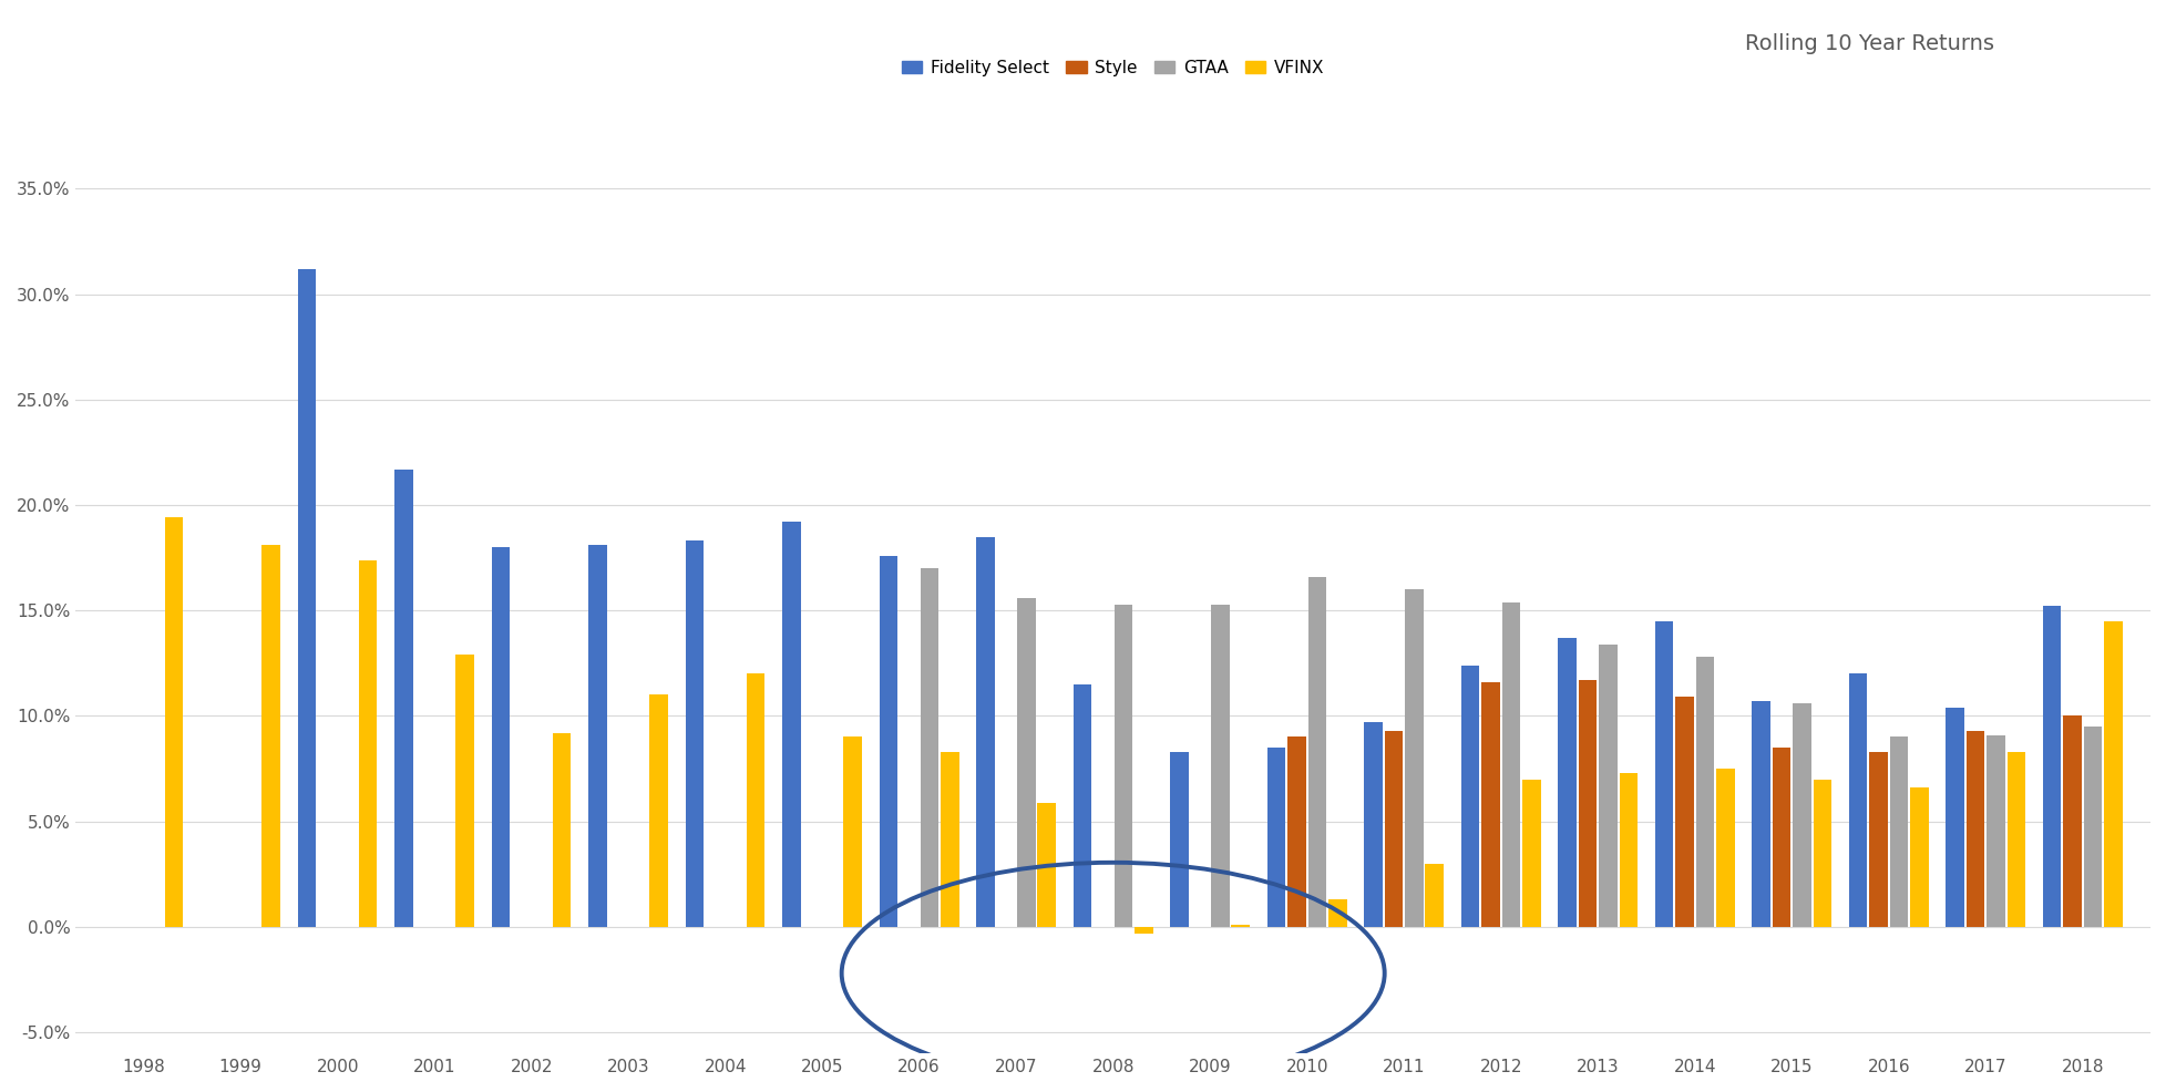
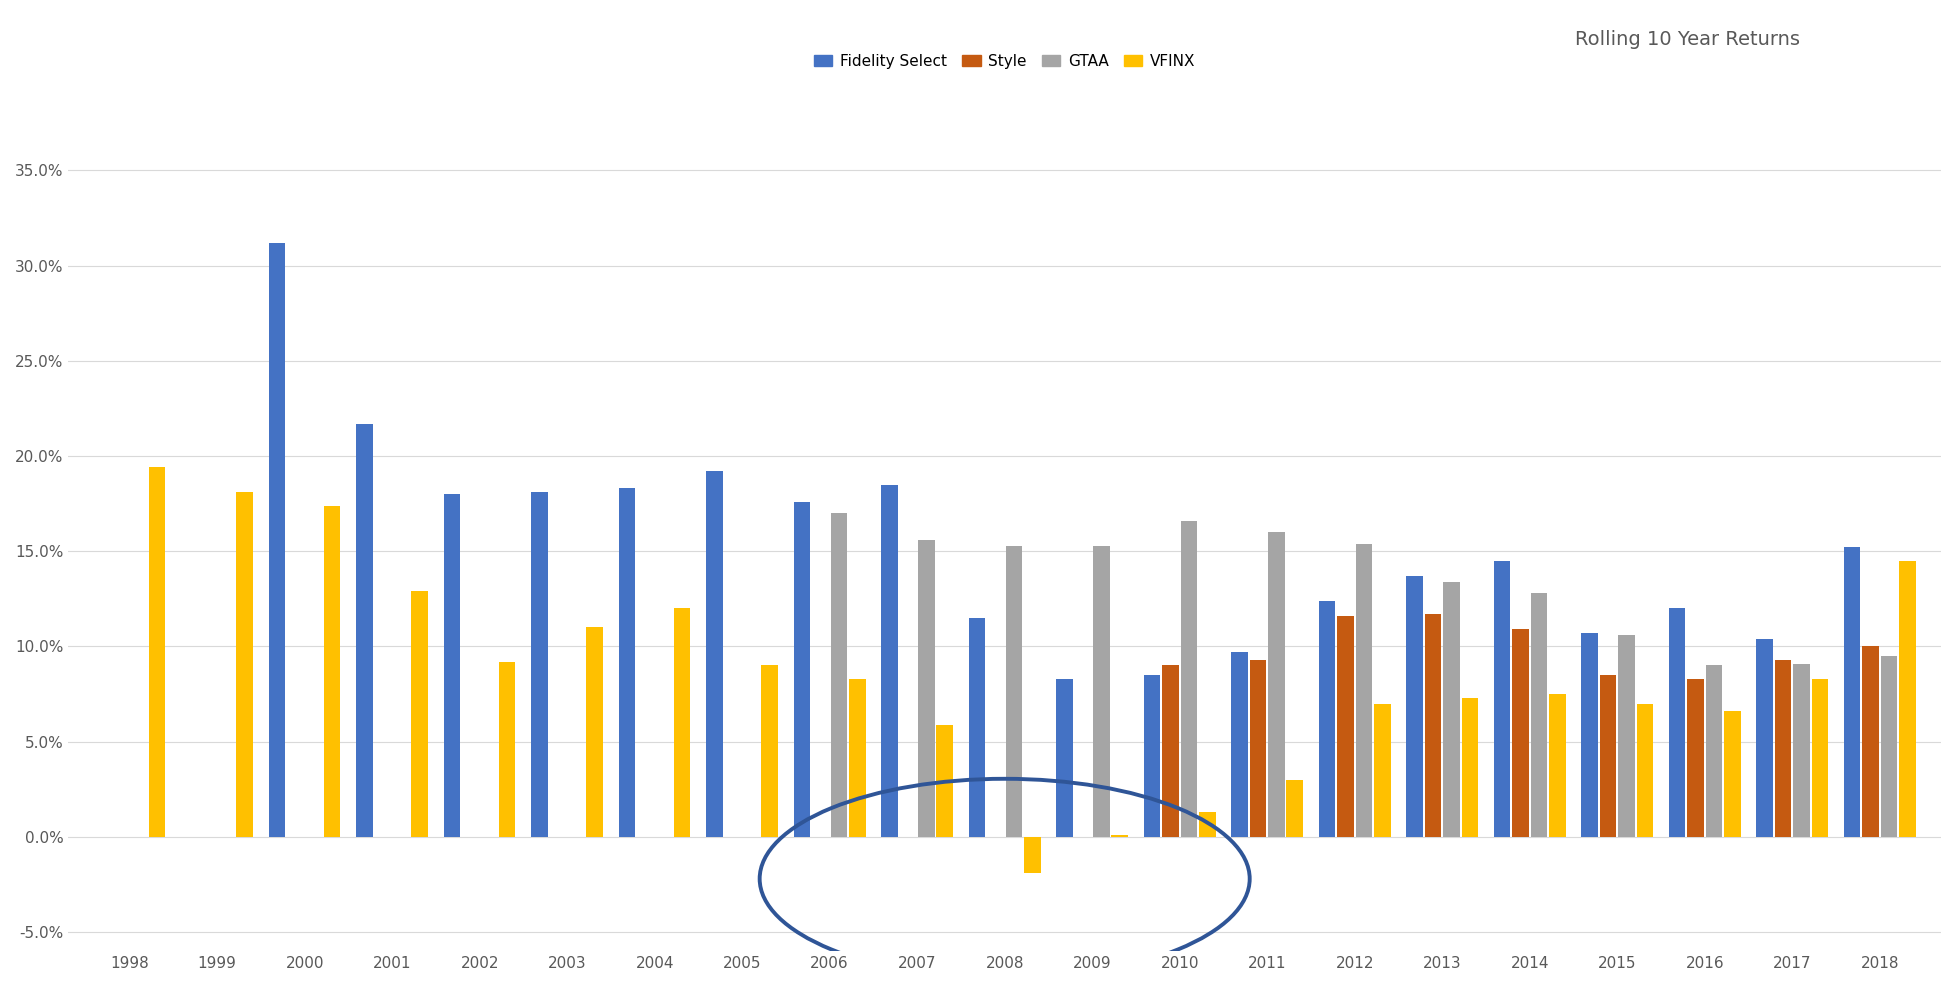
VFINX/2008: -0.3% -> -1.9%
